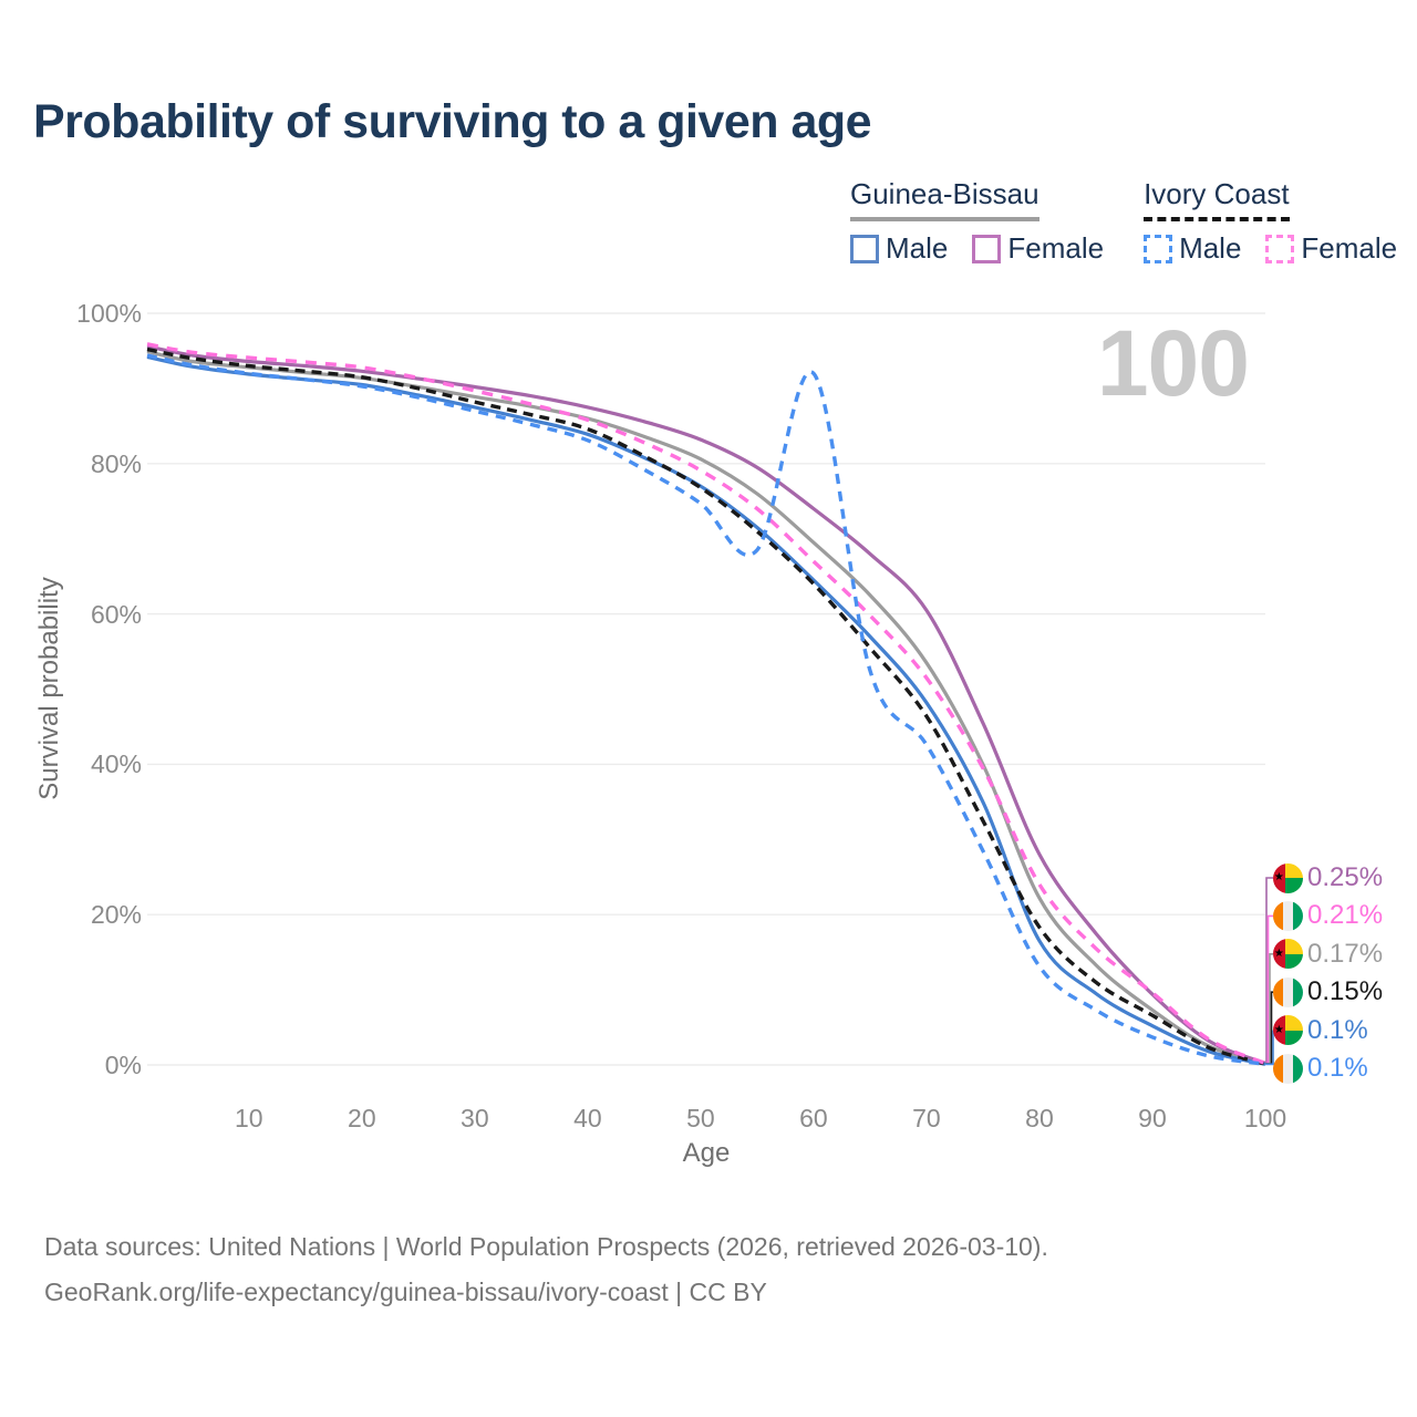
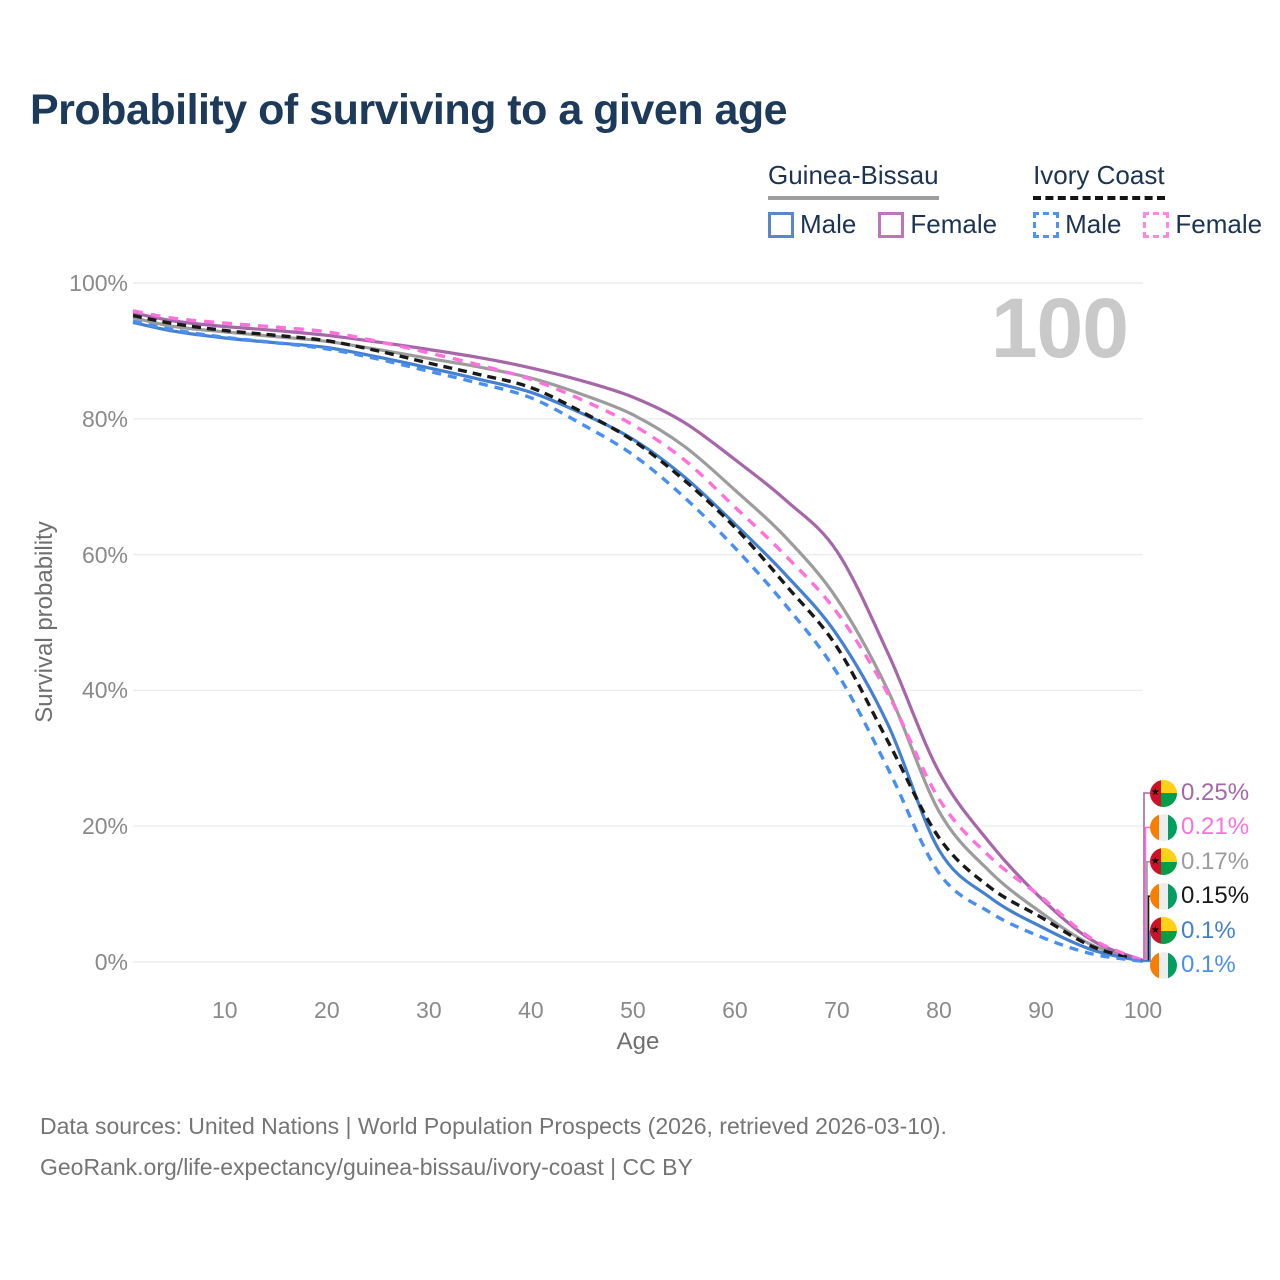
Ivory Coast Male/60: 92% -> 61%
